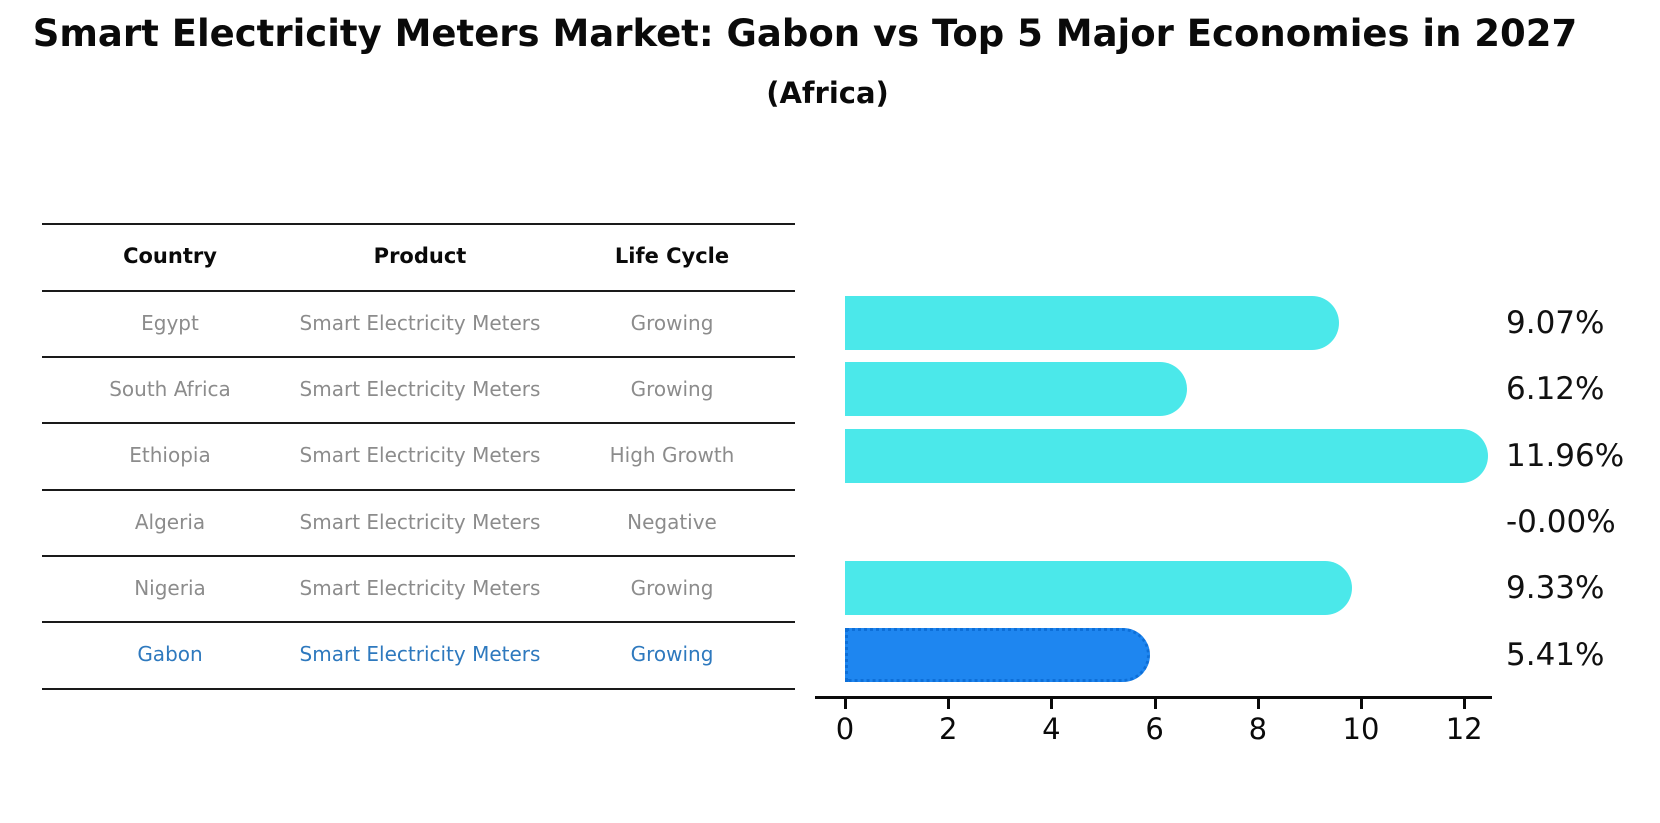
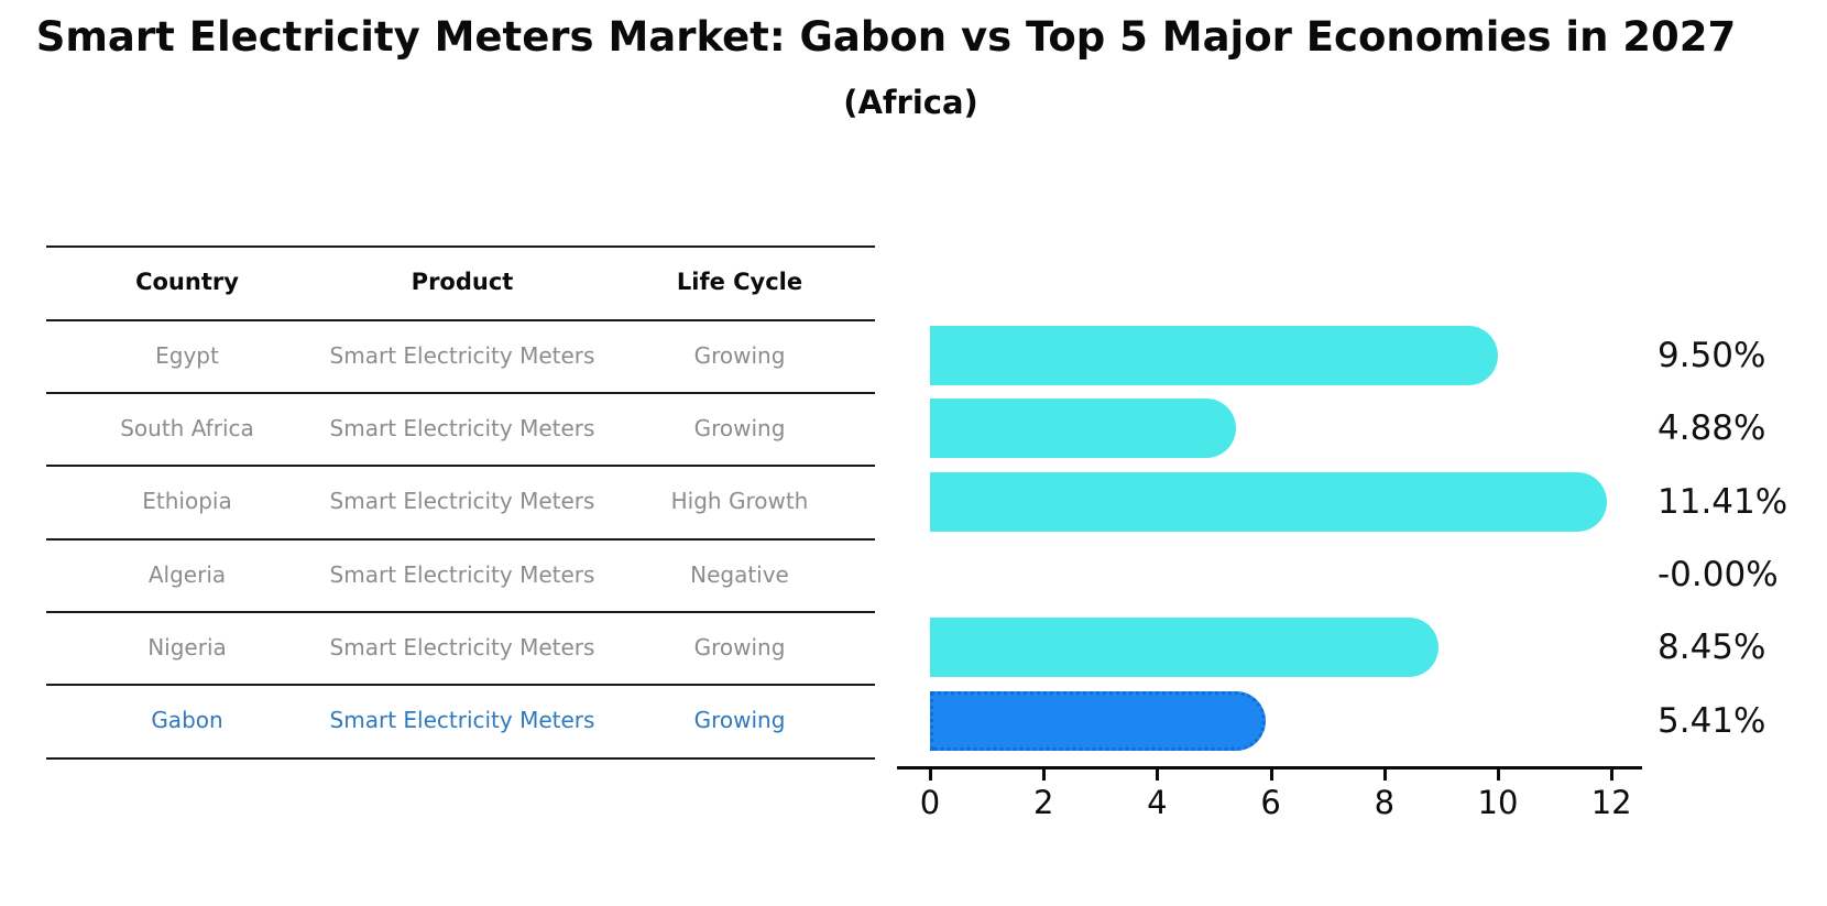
Egypt: 9.07% -> 9.50%
South Africa: 6.12% -> 4.88%
Ethiopia: 11.96% -> 11.41%
Nigeria: 9.33% -> 8.45%
